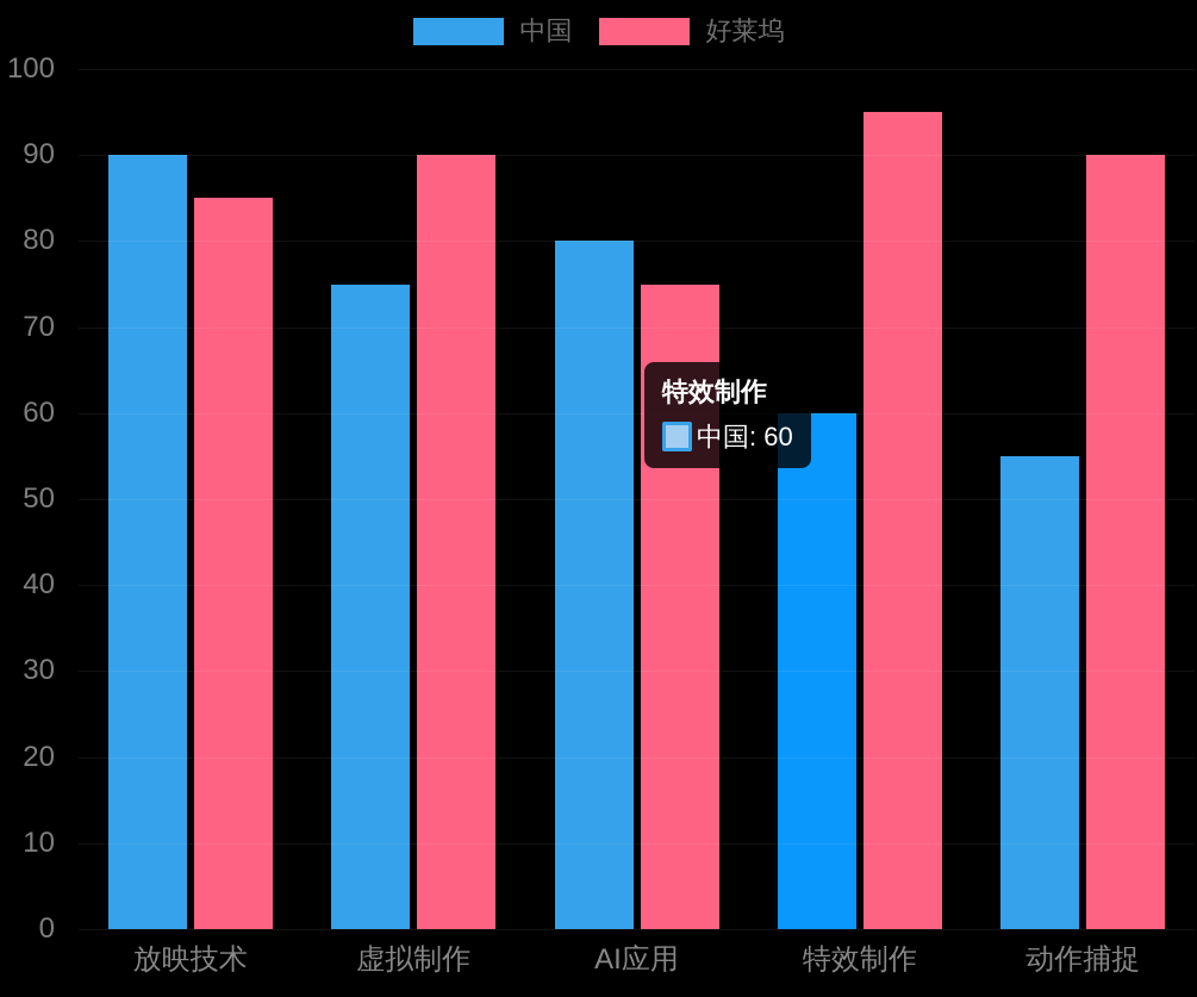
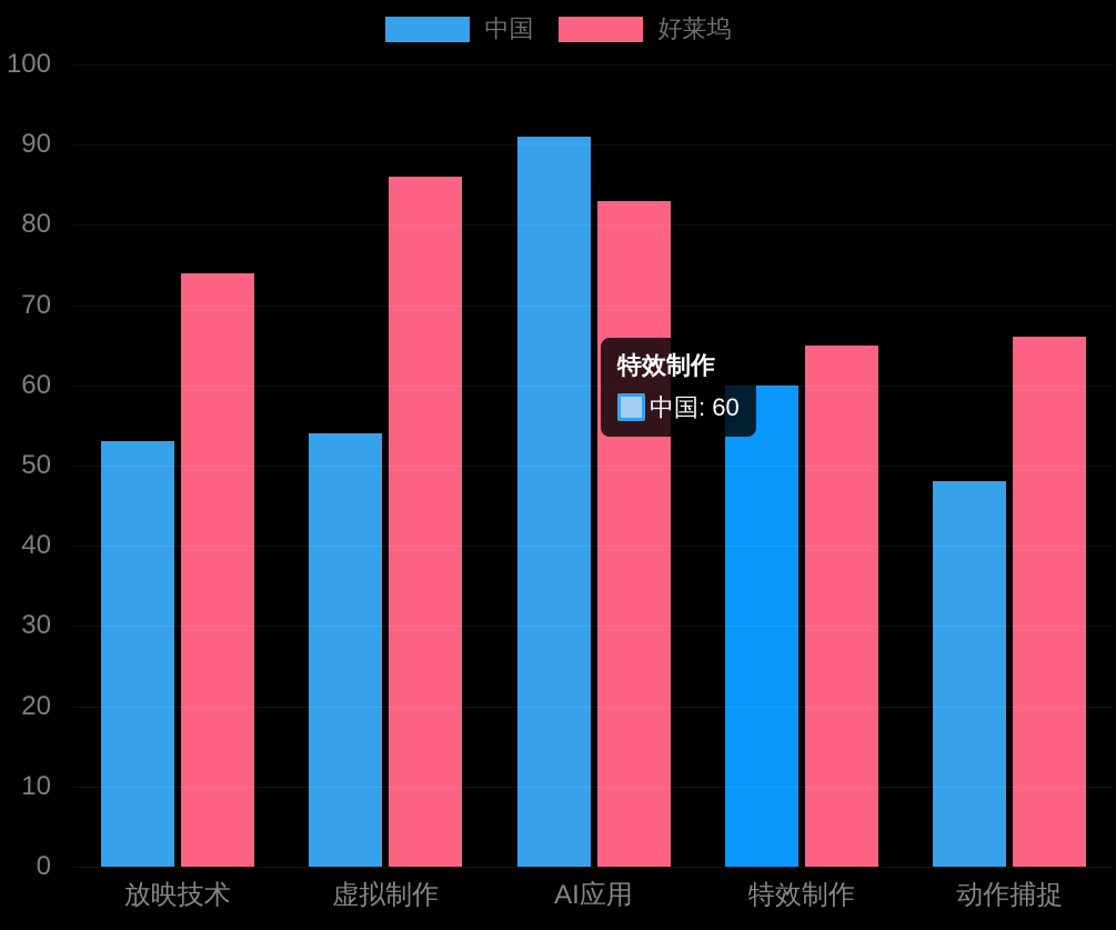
中国/放映技术: 90 -> 53
好莱坞/放映技术: 85 -> 74
中国/虚拟制作: 75 -> 54
好莱坞/虚拟制作: 90 -> 86
中国/AI应用: 80 -> 91
好莱坞/AI应用: 75 -> 83
好莱坞/特效制作: 95 -> 65
中国/动作捕捉: 55 -> 48
好莱坞/动作捕捉: 90 -> 66
